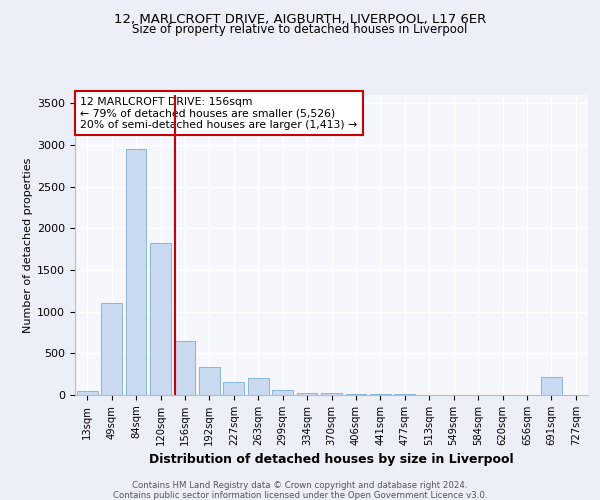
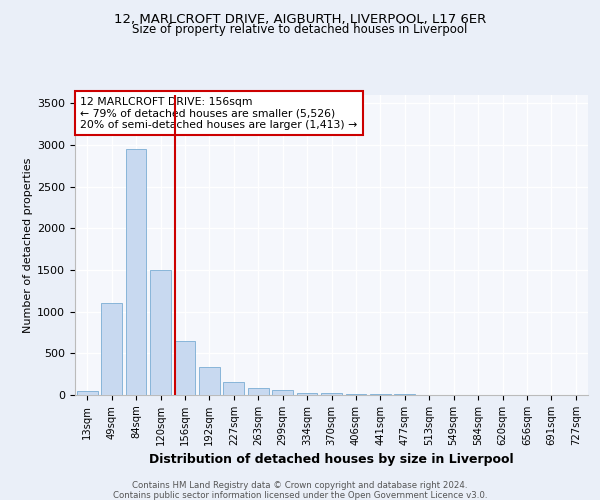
120sqm: 1820 -> 1500
263sqm: 200 -> 90
691sqm: 220 -> 0
